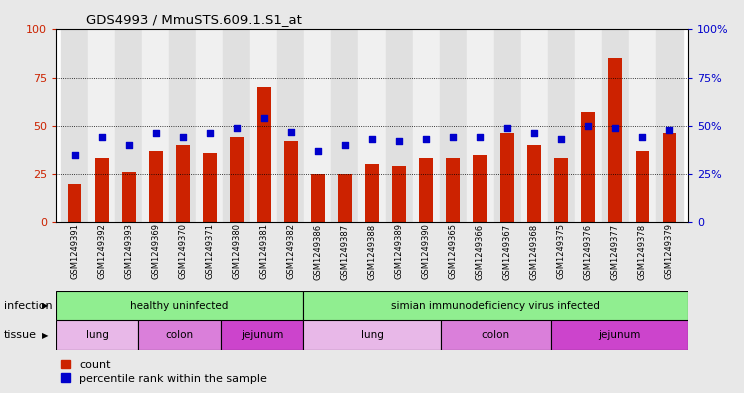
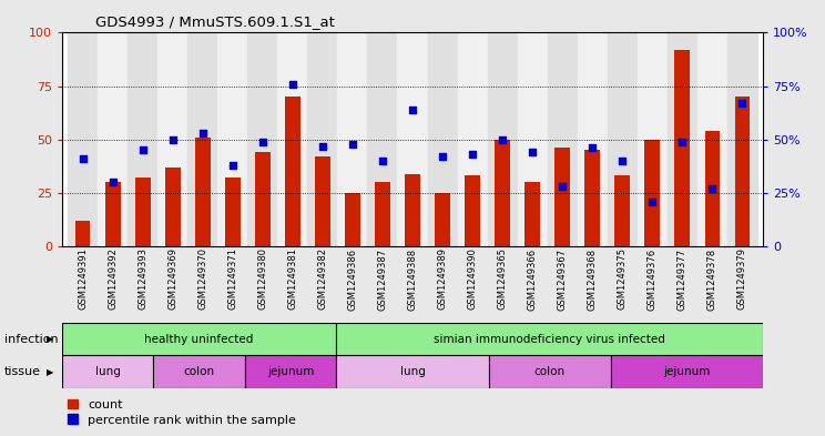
count/GSM1249391: 20 -> 12
percentile rank within the sample/GSM1249391: 35% -> 41%
count/GSM1249392: 33 -> 30
percentile rank within the sample/GSM1249392: 44% -> 30%
count/GSM1249393: 26 -> 32
percentile rank within the sample/GSM1249393: 40% -> 45%
percentile rank within the sample/GSM1249369: 46% -> 50%
count/GSM1249370: 40 -> 51
percentile rank within the sample/GSM1249370: 44% -> 53%
count/GSM1249371: 36 -> 32
percentile rank within the sample/GSM1249371: 46% -> 38%
percentile rank within the sample/GSM1249381: 54% -> 76%
percentile rank within the sample/GSM1249386: 37% -> 48%
count/GSM1249387: 25 -> 30
count/GSM1249388: 30 -> 34
percentile rank within the sample/GSM1249388: 43% -> 64%
count/GSM1249389: 29 -> 25
count/GSM1249365: 33 -> 50
percentile rank within the sample/GSM1249365: 44% -> 50%
count/GSM1249366: 35 -> 30
percentile rank within the sample/GSM1249367: 49% -> 28%
count/GSM1249368: 40 -> 45
percentile rank within the sample/GSM1249375: 43% -> 40%
count/GSM1249376: 57 -> 50
percentile rank within the sample/GSM1249376: 50% -> 21%
count/GSM1249377: 85 -> 92
count/GSM1249378: 37 -> 54
percentile rank within the sample/GSM1249378: 44% -> 27%
count/GSM1249379: 46 -> 70
percentile rank within the sample/GSM1249379: 48% -> 67%
